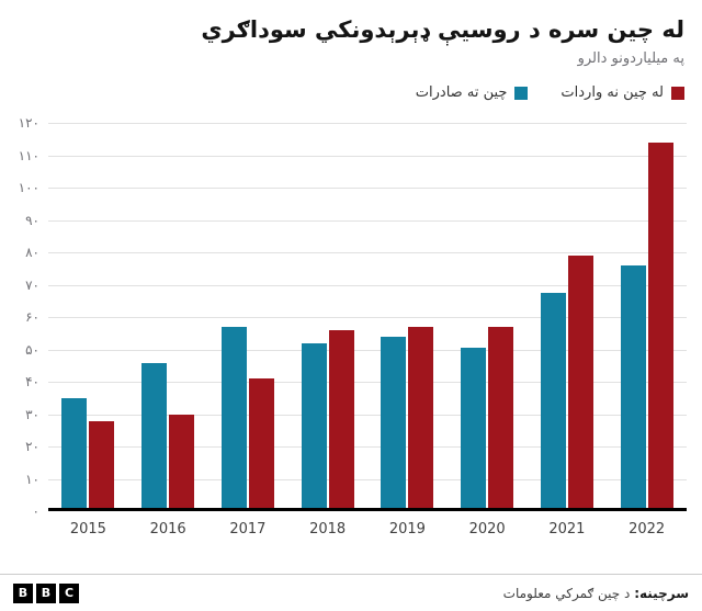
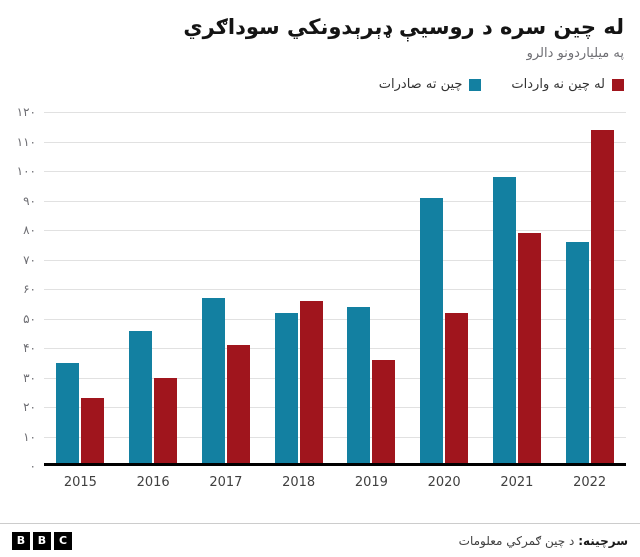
له چین نه واردات/2015: 28 -> 23
له چین نه واردات/2019: 57 -> 36
چین ته صادرات/2020: 50 -> 91
له چین نه واردات/2020: 57 -> 52
چین ته صادرات/2021: 68 -> 98
